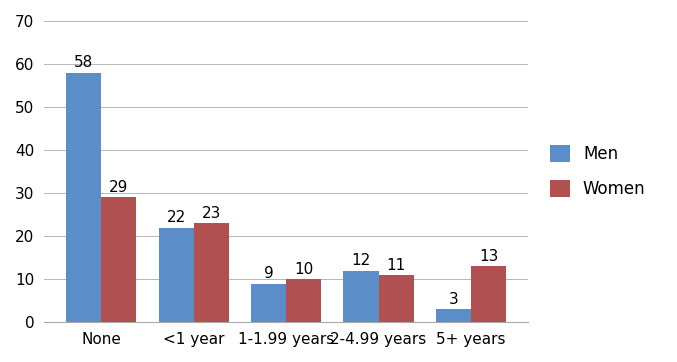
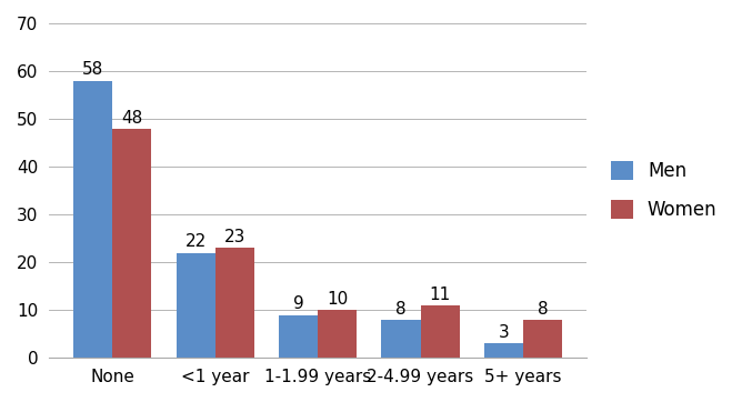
Women/None: 29 -> 48
Men/2-4.99 years: 12 -> 8
Women/5+ years: 13 -> 8
